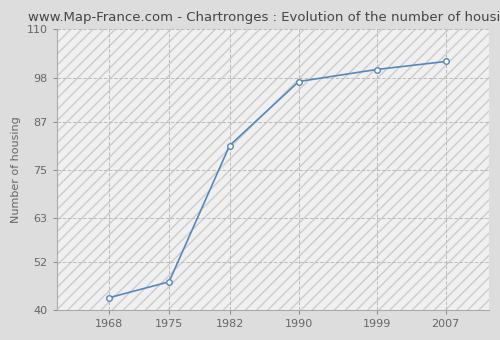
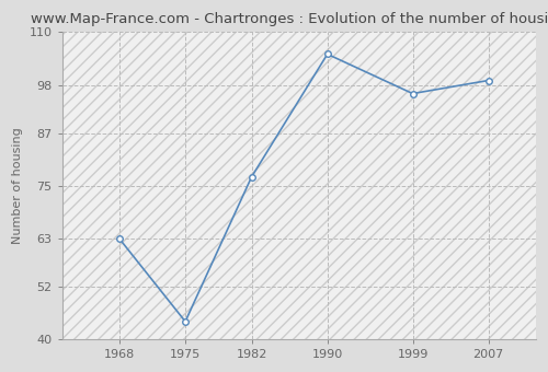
1968: 43 -> 63
1975: 47 -> 44
1982: 81 -> 77
1990: 97 -> 105
1999: 100 -> 96
2007: 102 -> 99
